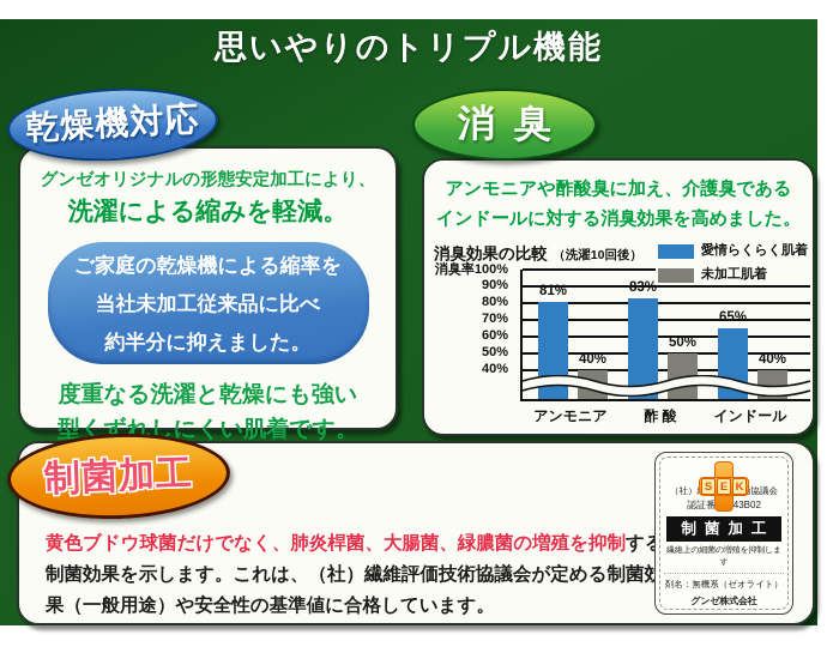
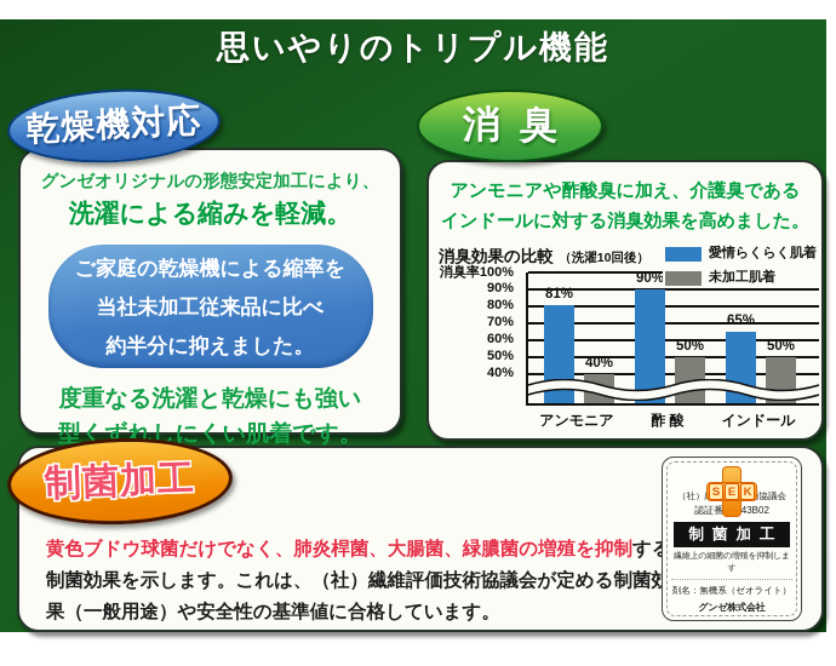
愛情らくらく肌着/酢 酸: 83% -> 90%
未加工肌着/インドール: 40% -> 50%
